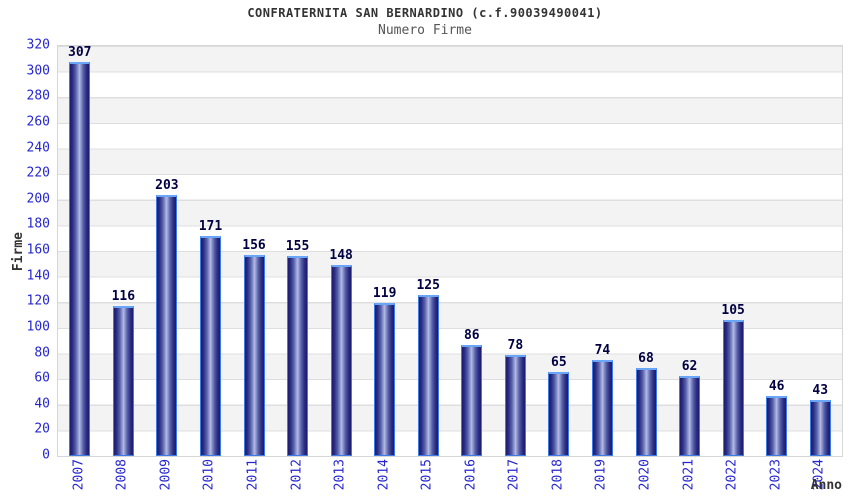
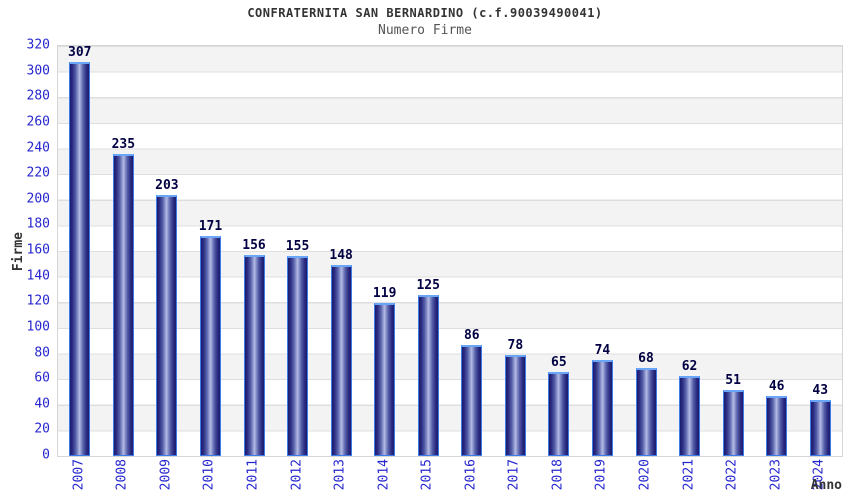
2008: 116 -> 235
2022: 105 -> 51
